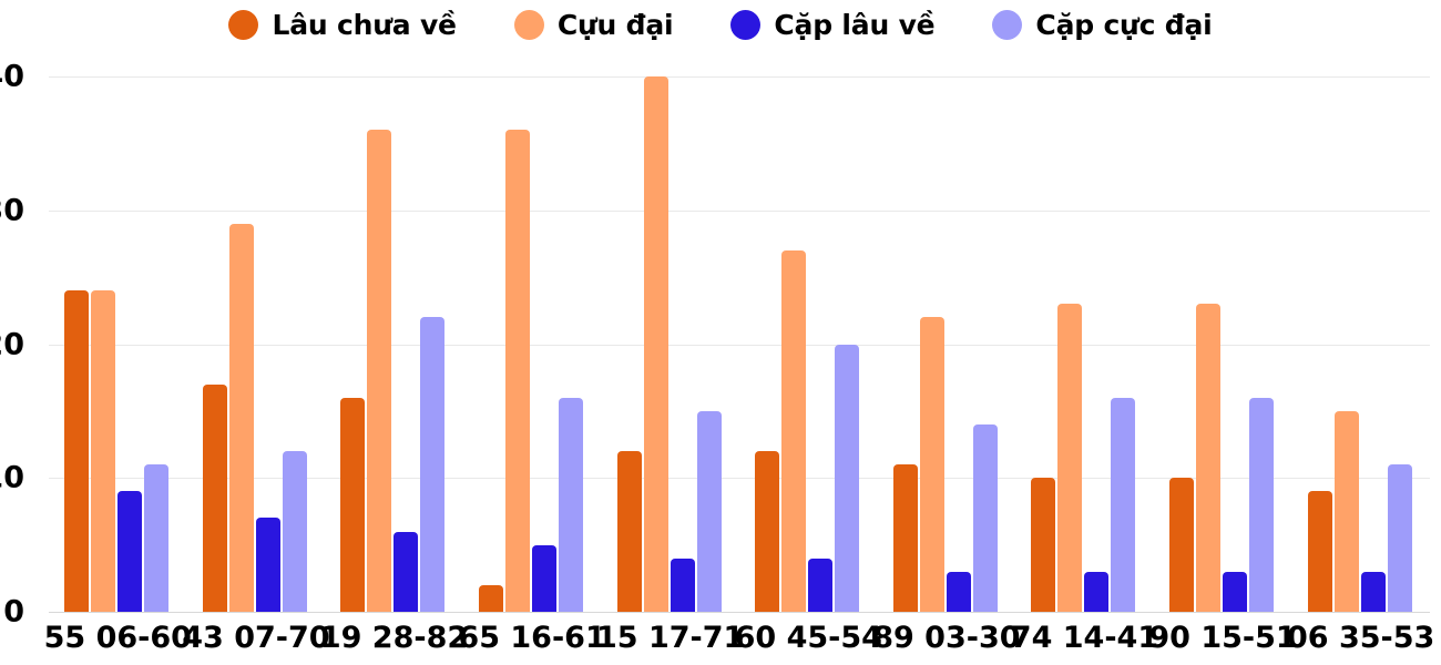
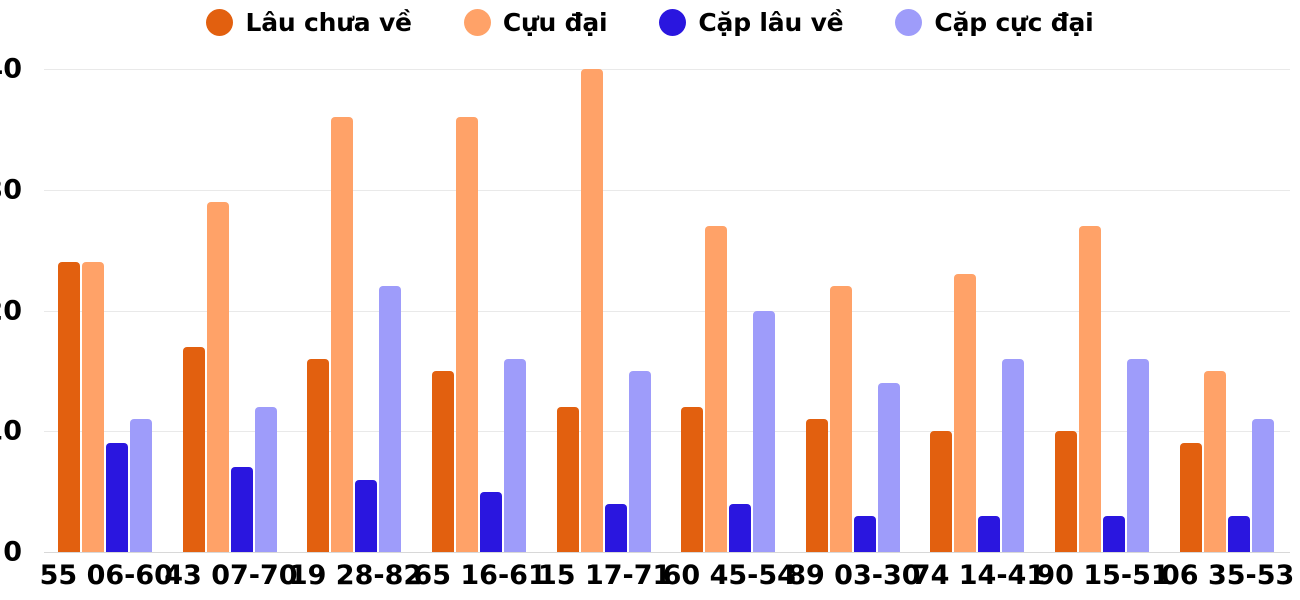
Lâu chưa về/65 16-61: 2 -> 15
Cựu đại/90 15-51: 23 -> 27
